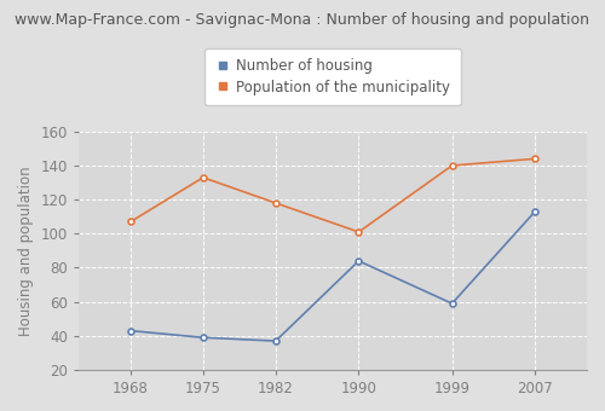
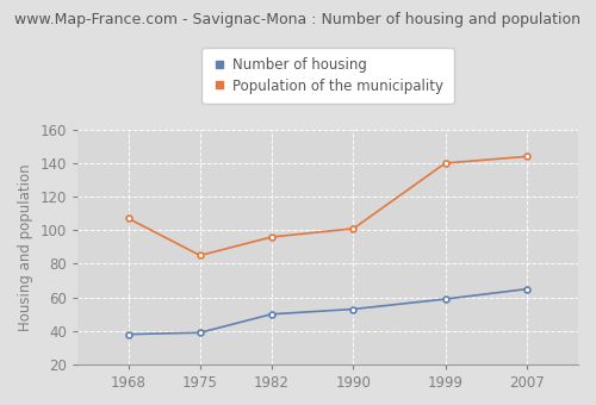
Number of housing/1968: 43 -> 38
Population of the municipality/1975: 133 -> 85
Number of housing/1982: 37 -> 50
Population of the municipality/1982: 118 -> 96
Number of housing/1990: 84 -> 53
Number of housing/2007: 113 -> 65
